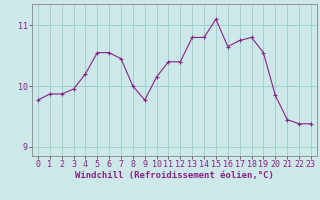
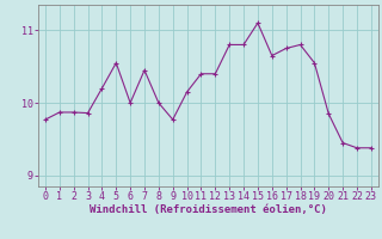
3: 9.95 -> 9.86
6: 10.55 -> 10.00
